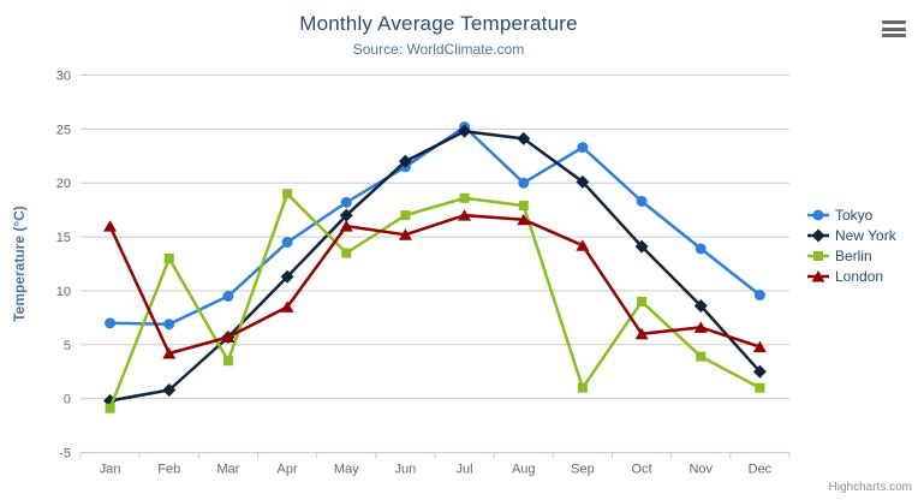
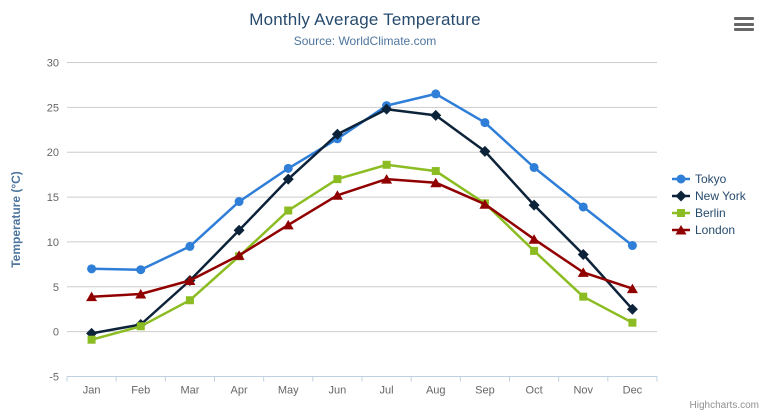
London/Jan: 16 -> 4
Berlin/Feb: 13 -> 1
Berlin/Apr: 19 -> 8
London/May: 16 -> 12
Tokyo/Aug: 20 -> 26
Berlin/Sep: 1 -> 14
London/Oct: 6 -> 10
